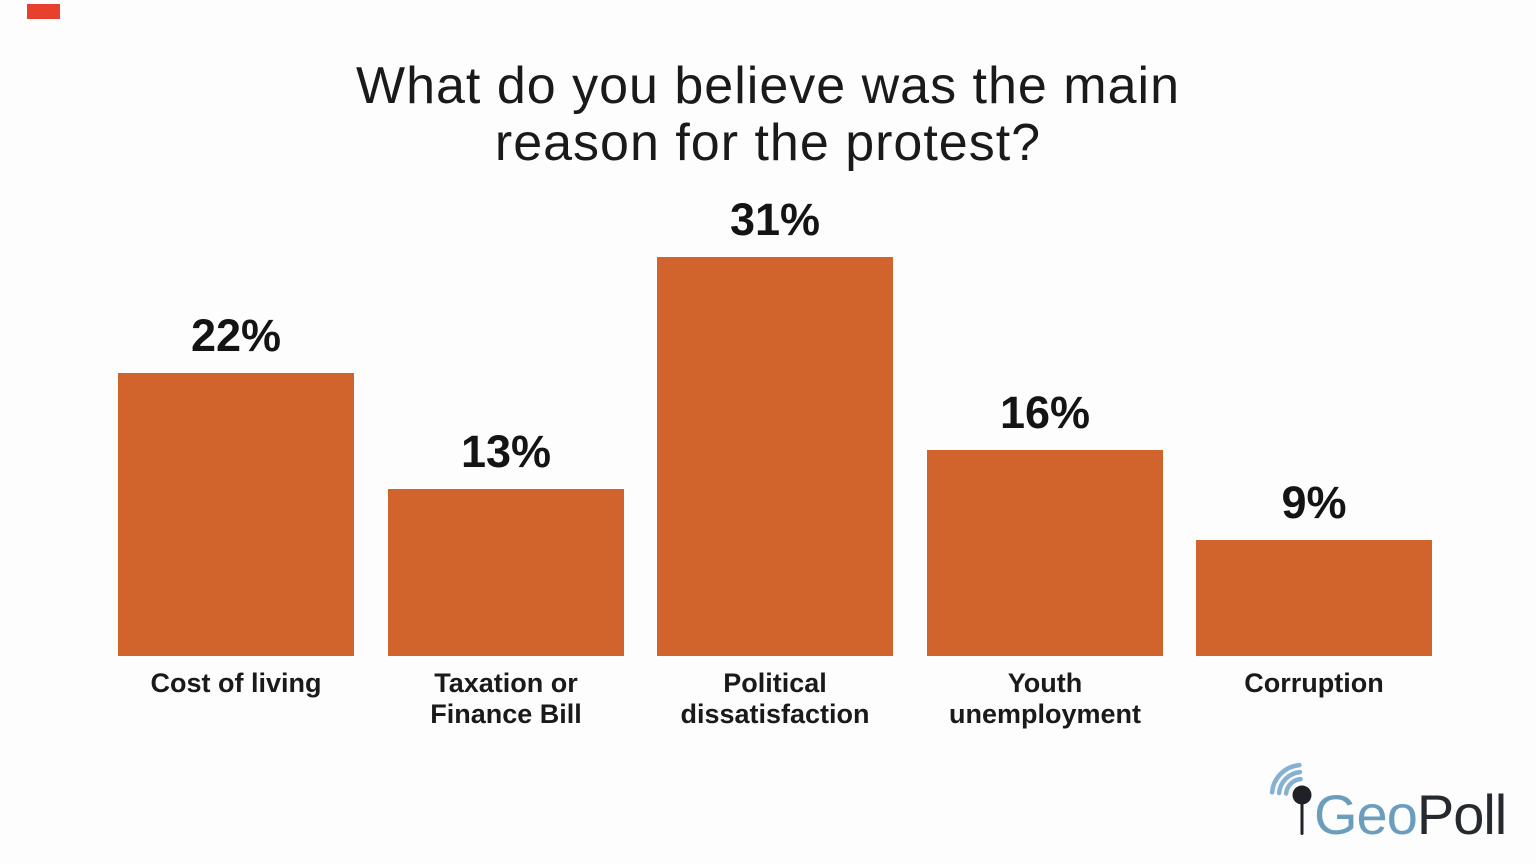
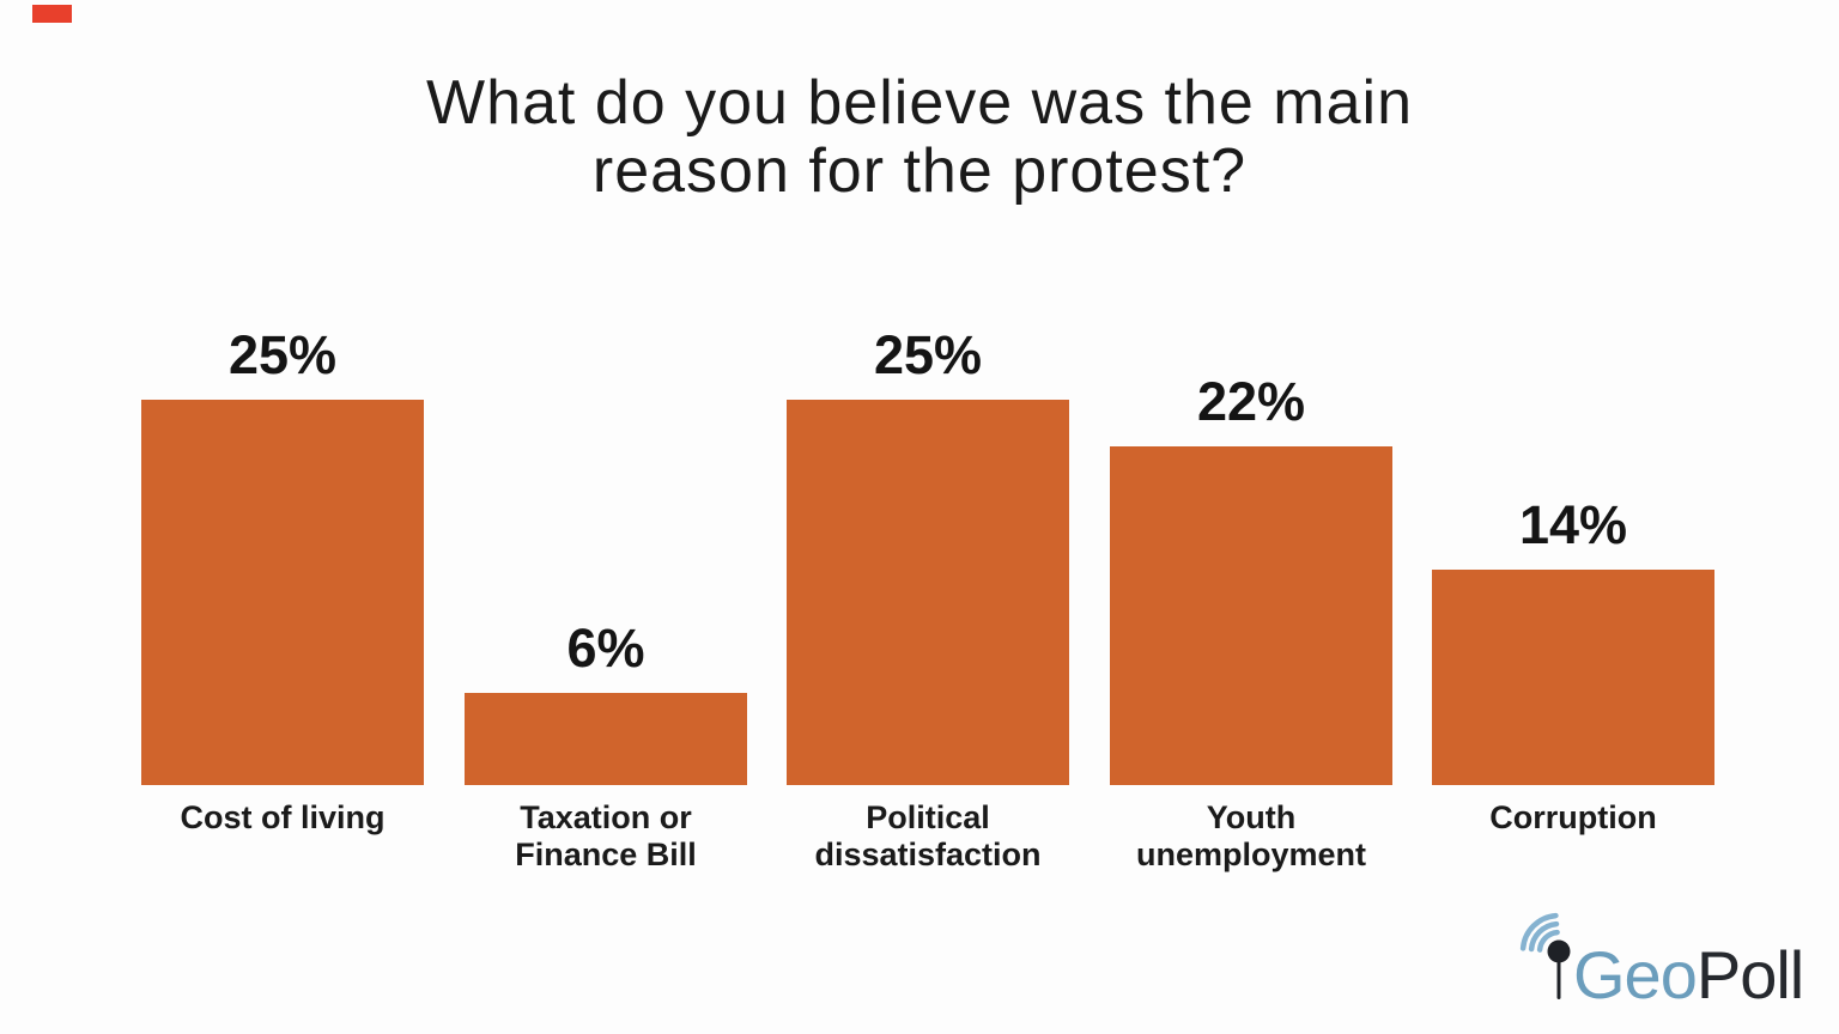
Cost of living: 22% -> 25%
Taxation or Finance Bill: 13% -> 6%
Political dissatisfaction: 31% -> 25%
Youth unemployment: 16% -> 22%
Corruption: 9% -> 14%
